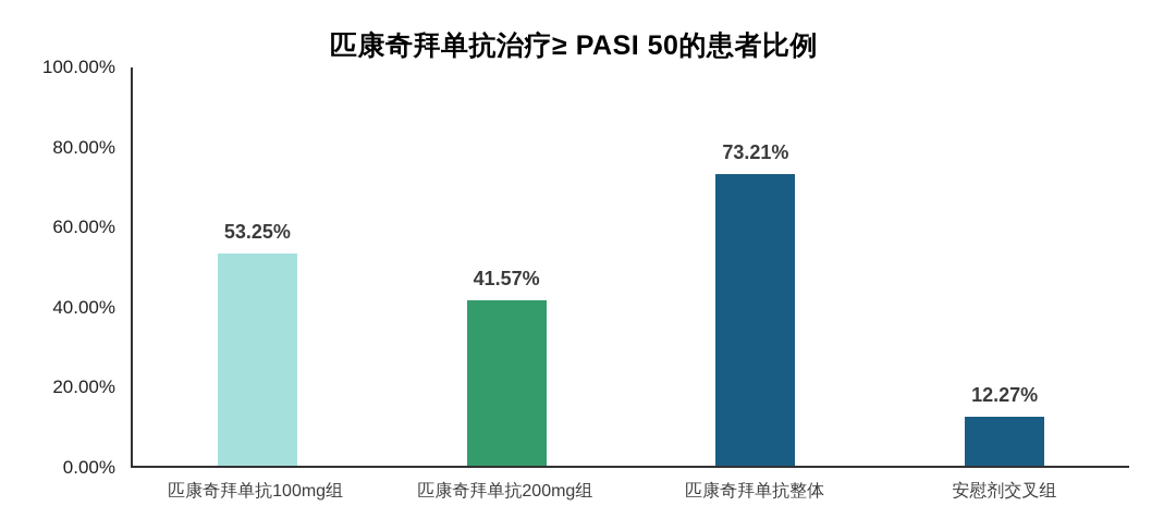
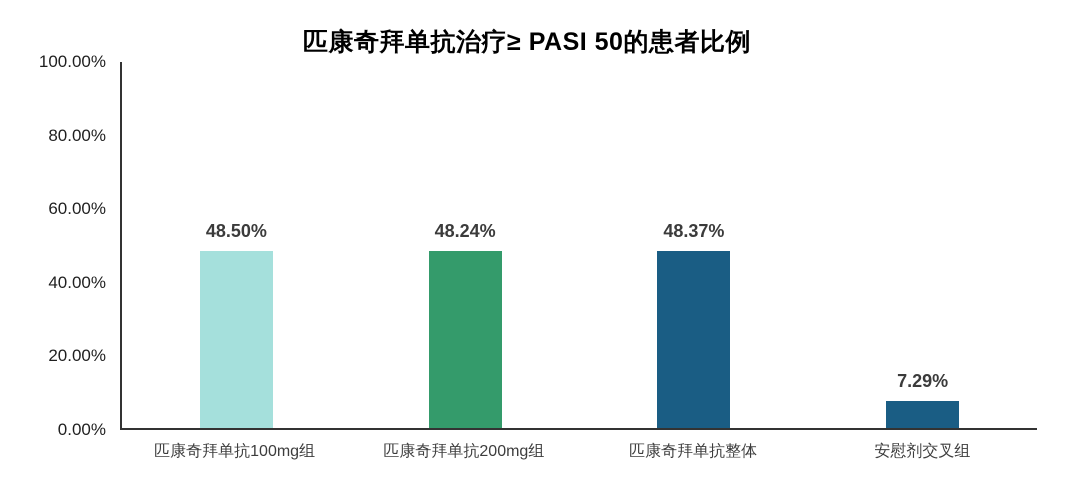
匹康奇拜单抗100mg组: 53.25% -> 48.50%
匹康奇拜单抗200mg组: 41.57% -> 48.24%
匹康奇拜单抗整体: 73.21% -> 48.37%
安慰剂交叉组: 12.27% -> 7.29%
